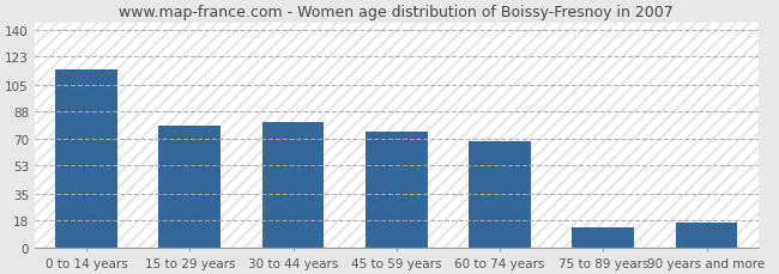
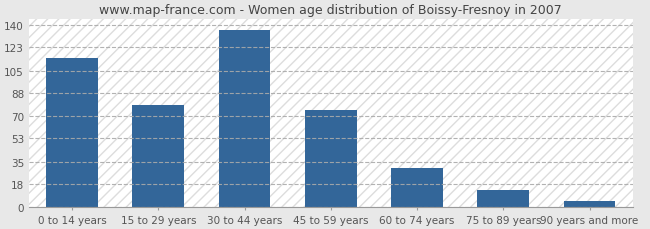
30 to 44 years: 81 -> 136
60 to 74 years: 69 -> 30
90 years and more: 16 -> 5
